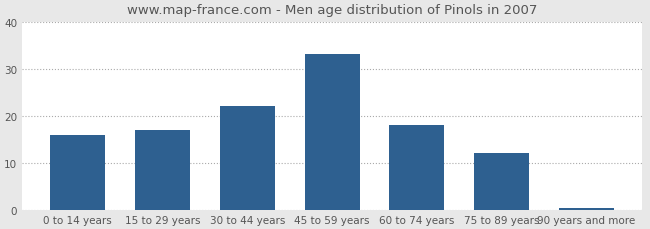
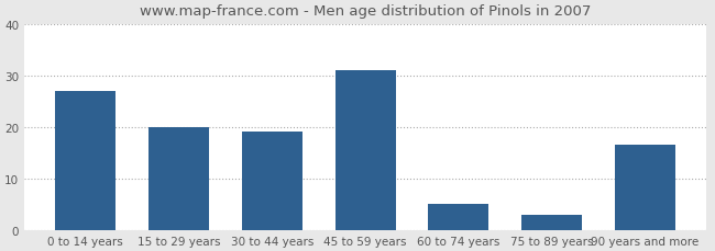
0 to 14 years: 16.0 -> 27.0
15 to 29 years: 17.0 -> 20.0
30 to 44 years: 22.0 -> 19.0
45 to 59 years: 33.0 -> 31.0
60 to 74 years: 18.0 -> 5.0
75 to 89 years: 12.0 -> 3.0
90 years and more: 0.5 -> 16.5
